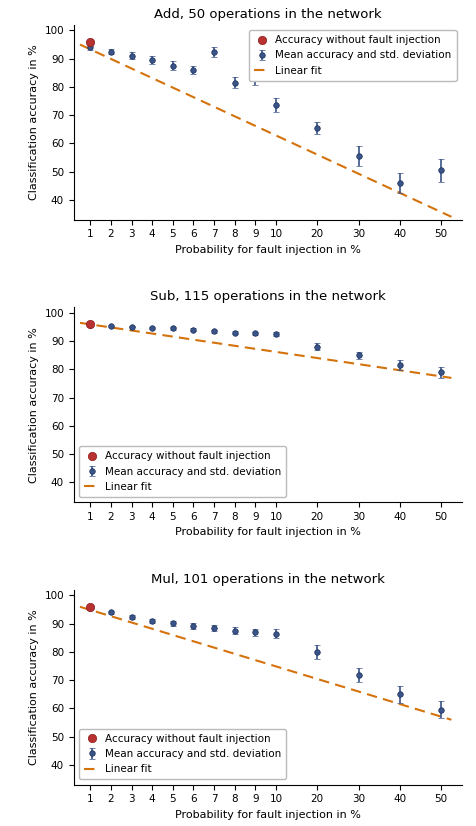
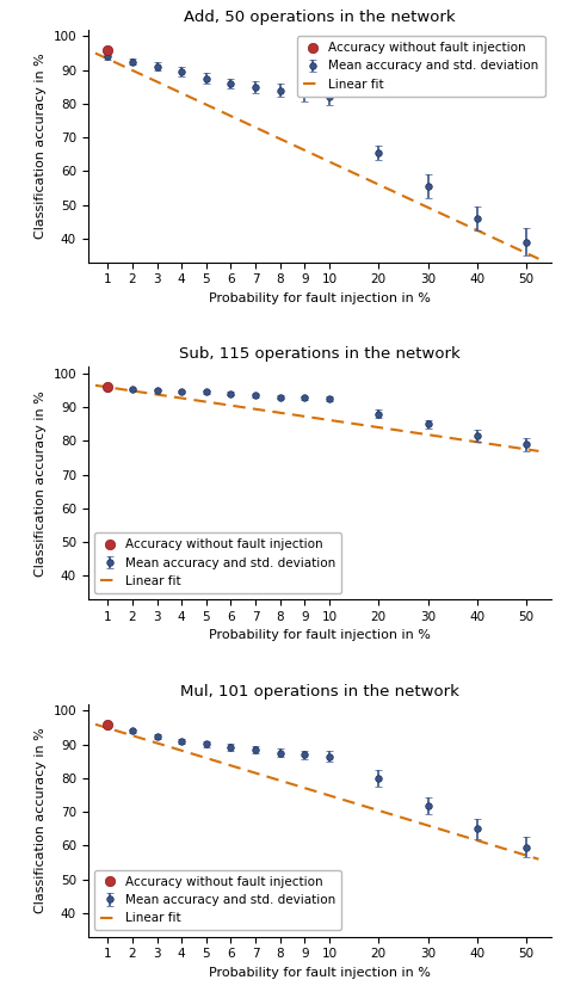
Add, 50 operations in the network/7: 92.5 -> 85.0
Add, 50 operations in the network/8: 81.5 -> 84.0
Add, 50 operations in the network/10: 73.5 -> 82.0
Add, 50 operations in the network/50: 50.5 -> 39.0
